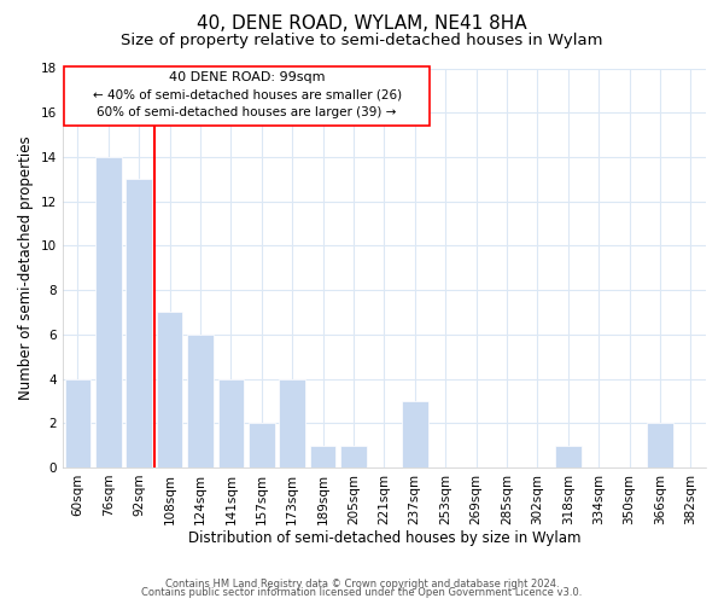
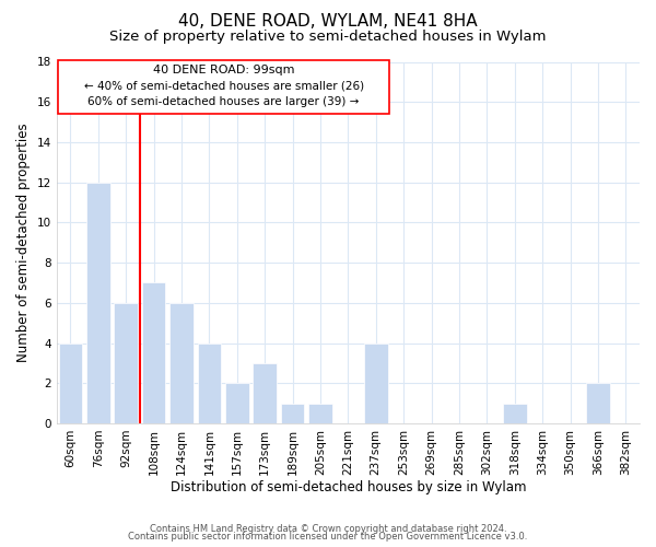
76sqm: 14 -> 12
92sqm: 13 -> 6
173sqm: 4 -> 3
237sqm: 3 -> 4
